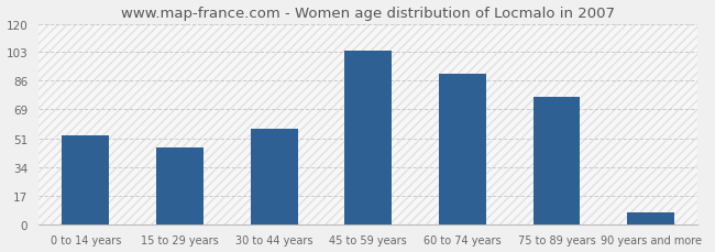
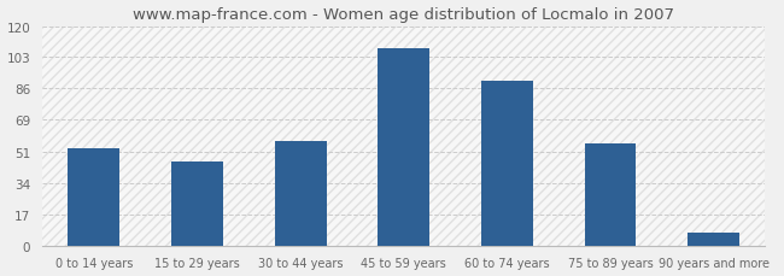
45 to 59 years: 104 -> 108
75 to 89 years: 76 -> 56
